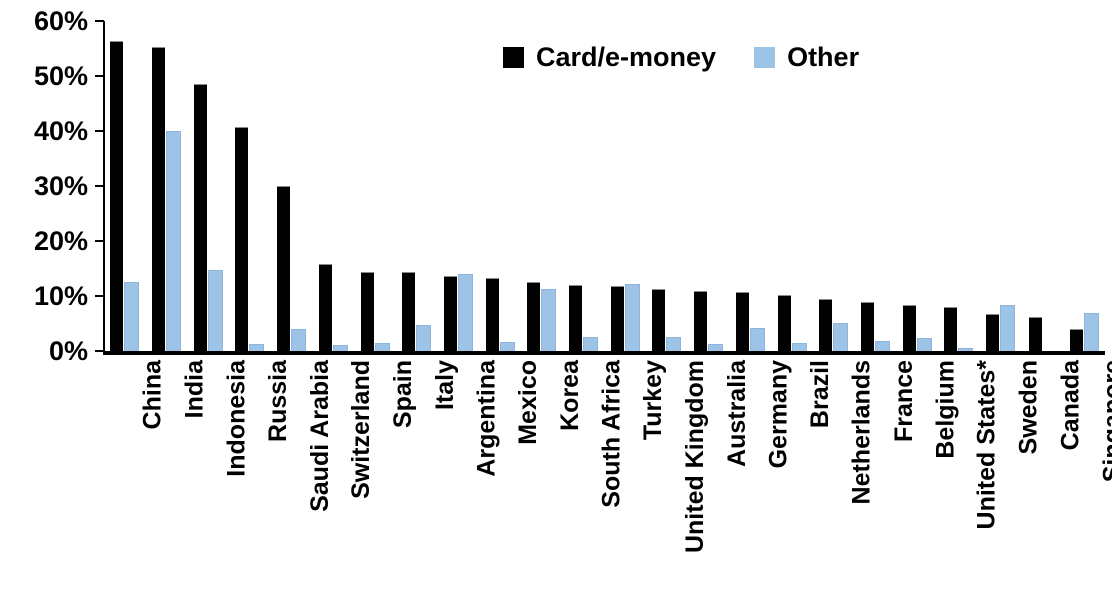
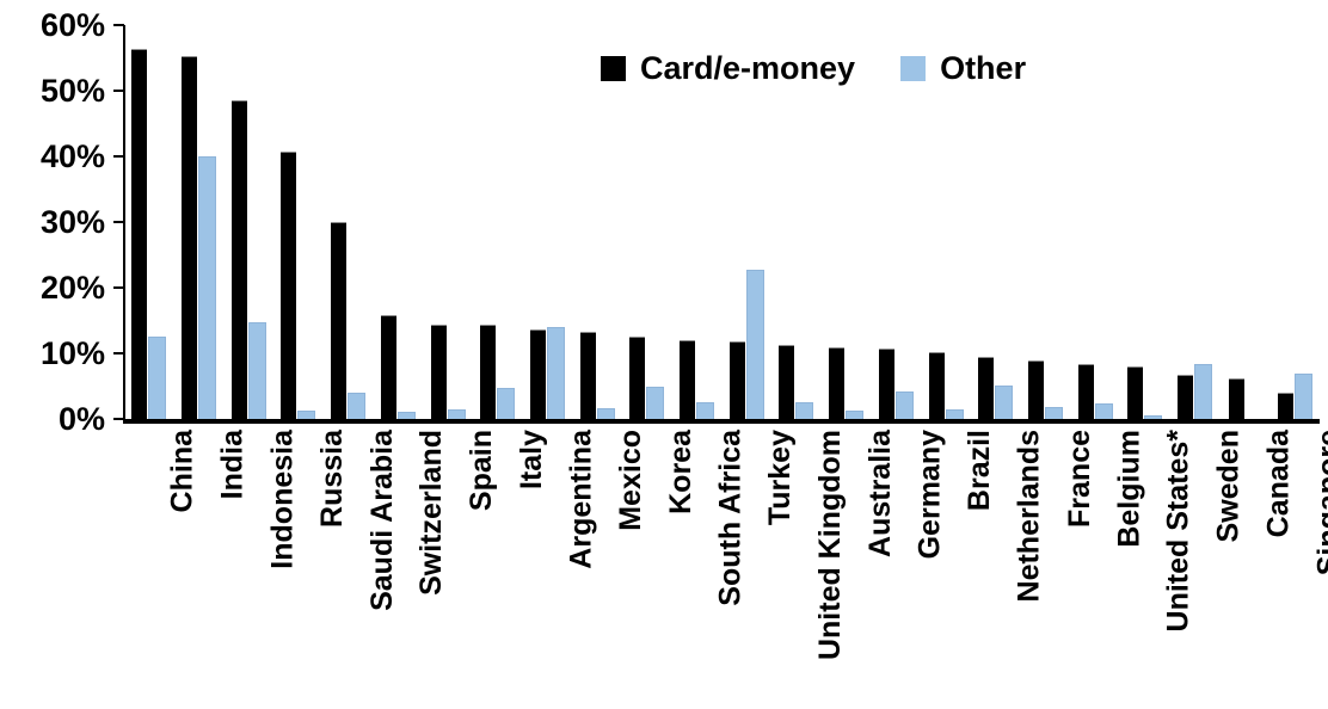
Other/Korea: 11% -> 5%
Other/Turkey: 12% -> 23%
